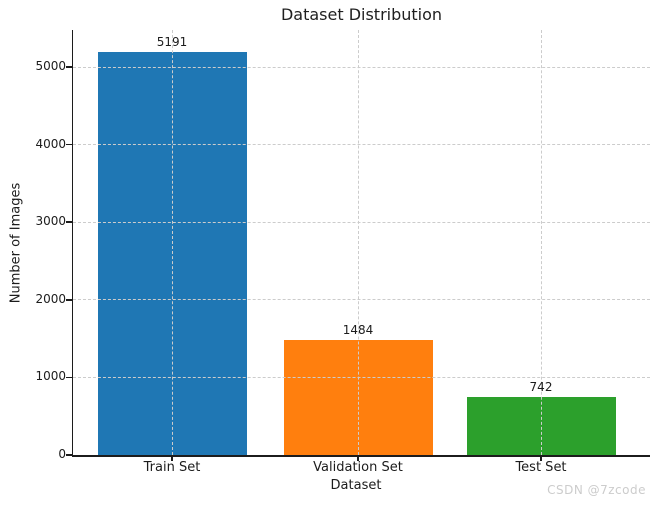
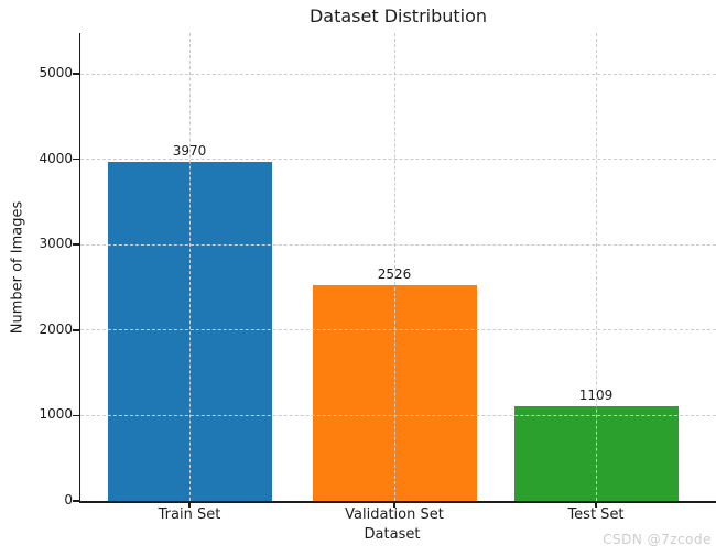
Train Set: 5191 -> 3970
Validation Set: 1484 -> 2526
Test Set: 742 -> 1109
